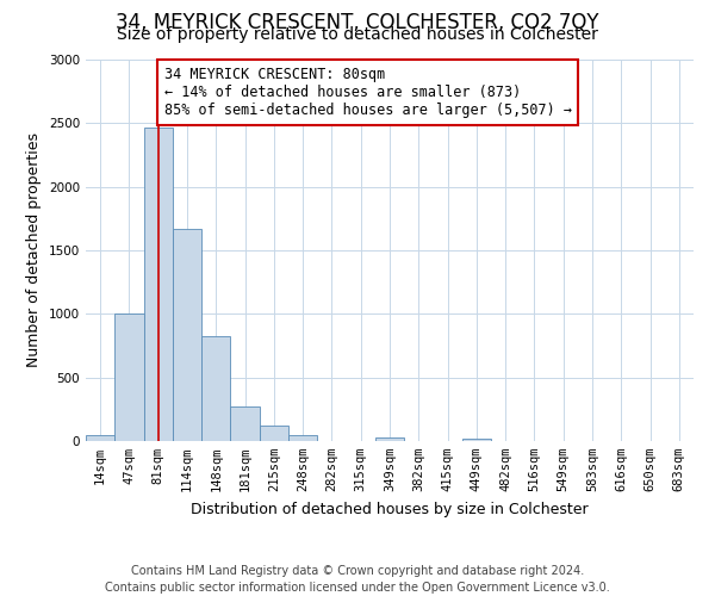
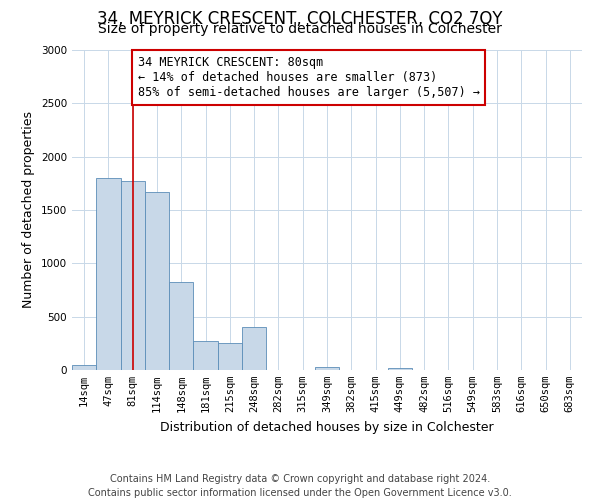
47sqm: 1000 -> 1800
81sqm: 2470 -> 1770
215sqm: 120 -> 250
248sqm: 50 -> 400
